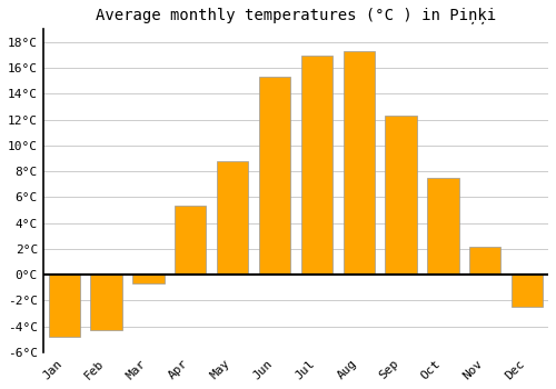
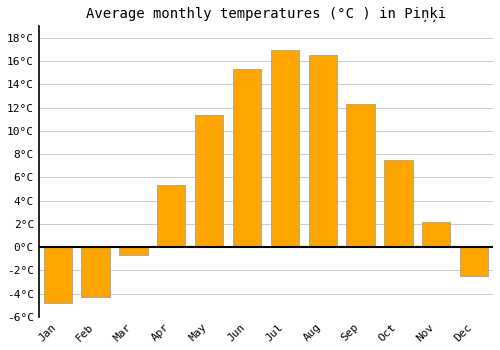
May: 8.8°C -> 11.4°C
Aug: 17.3°C -> 16.5°C
